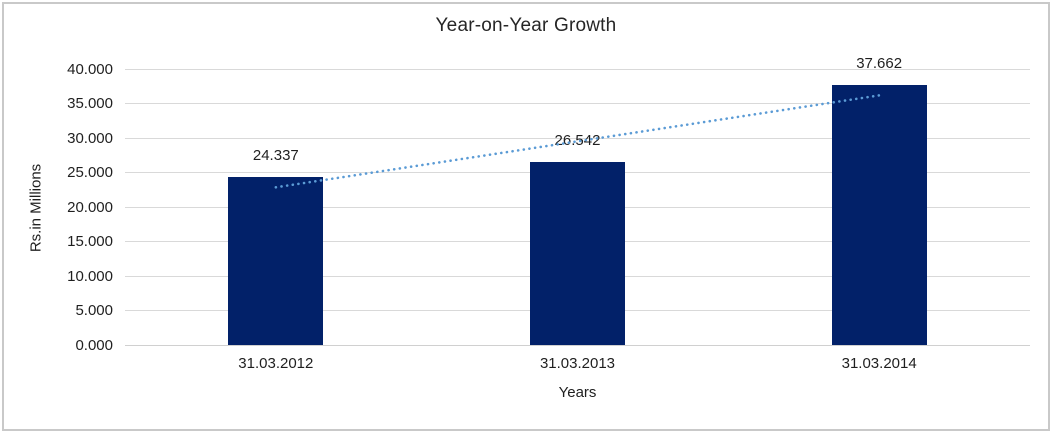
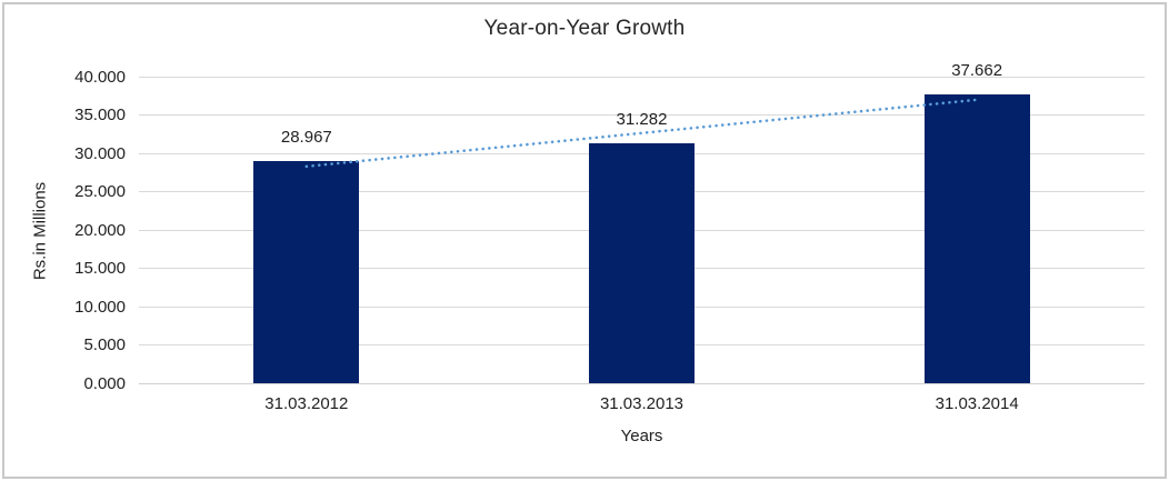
31.03.2012: 24.337 -> 28.967
31.03.2013: 26.542 -> 31.282
